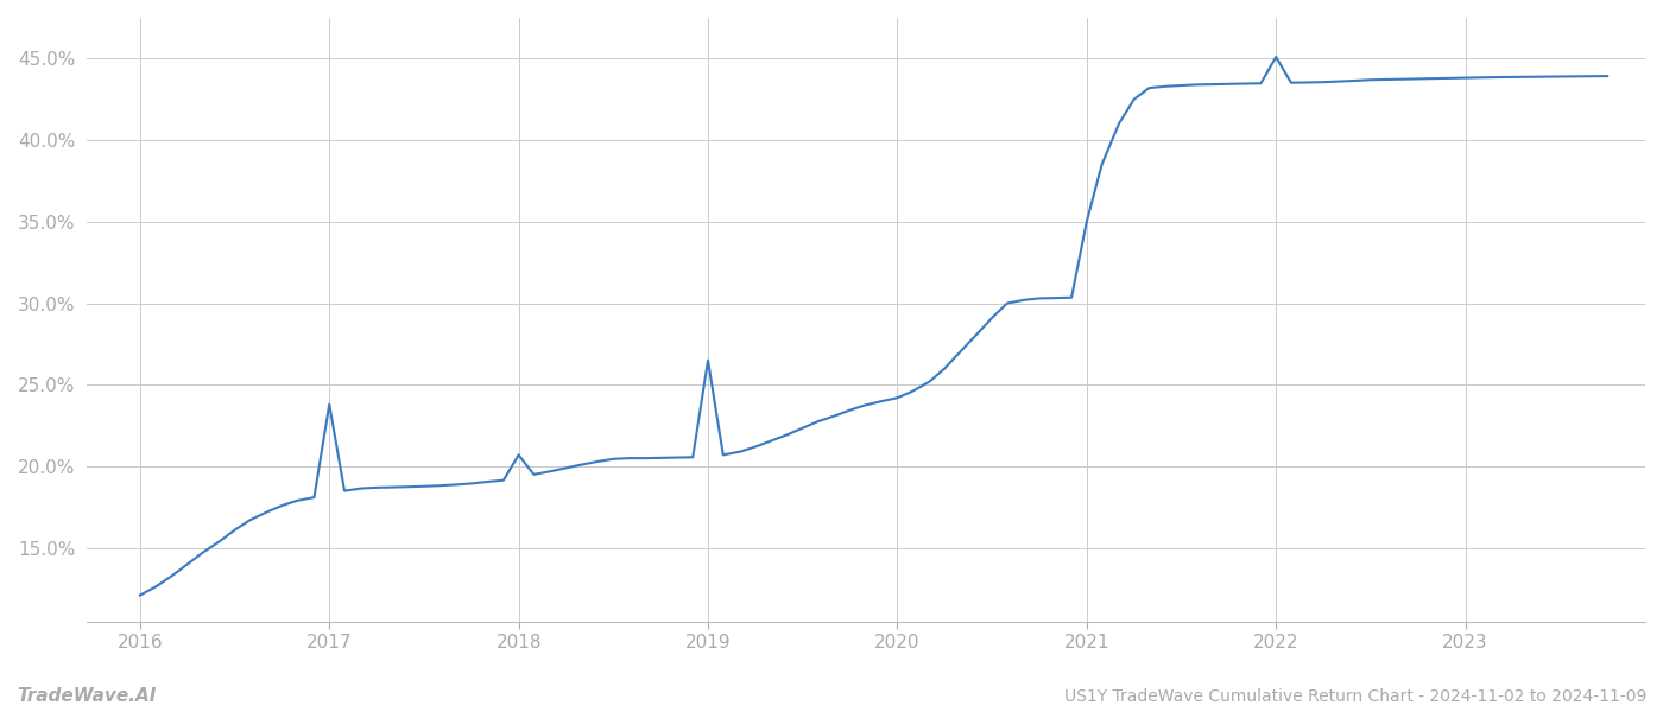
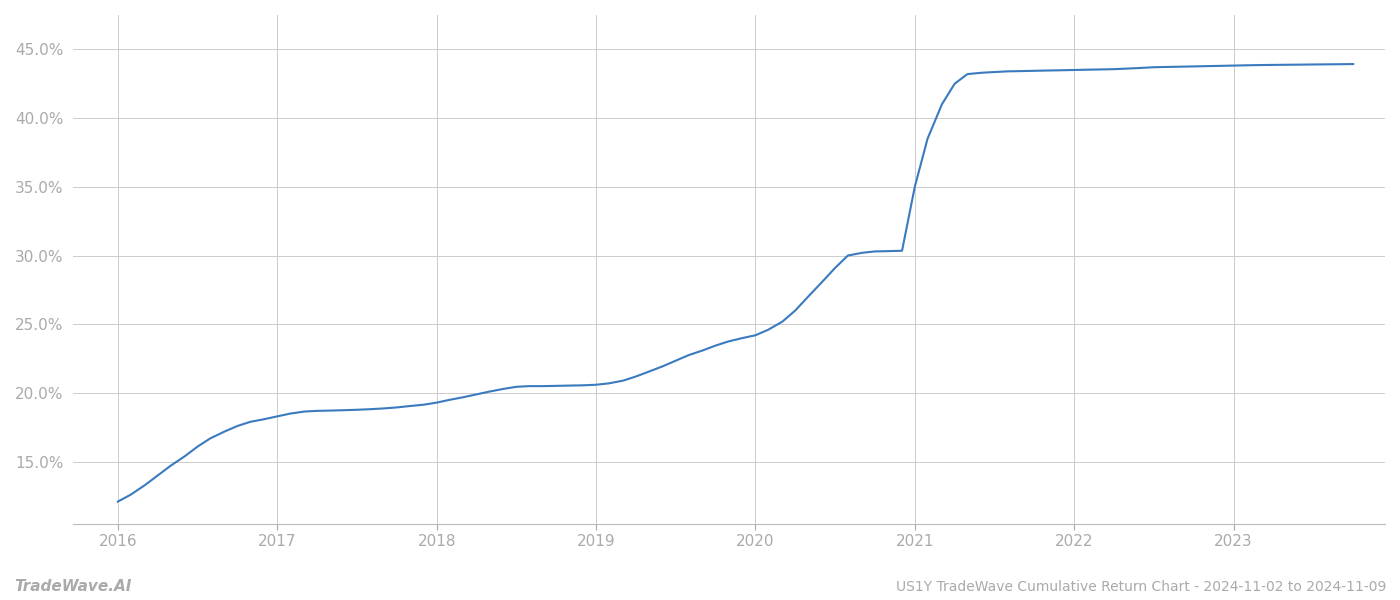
2017: 23.8% -> 18.3%
2018: 20.7% -> 19.3%
2019: 26.5% -> 20.6%
2022: 45.1% -> 43.5%
